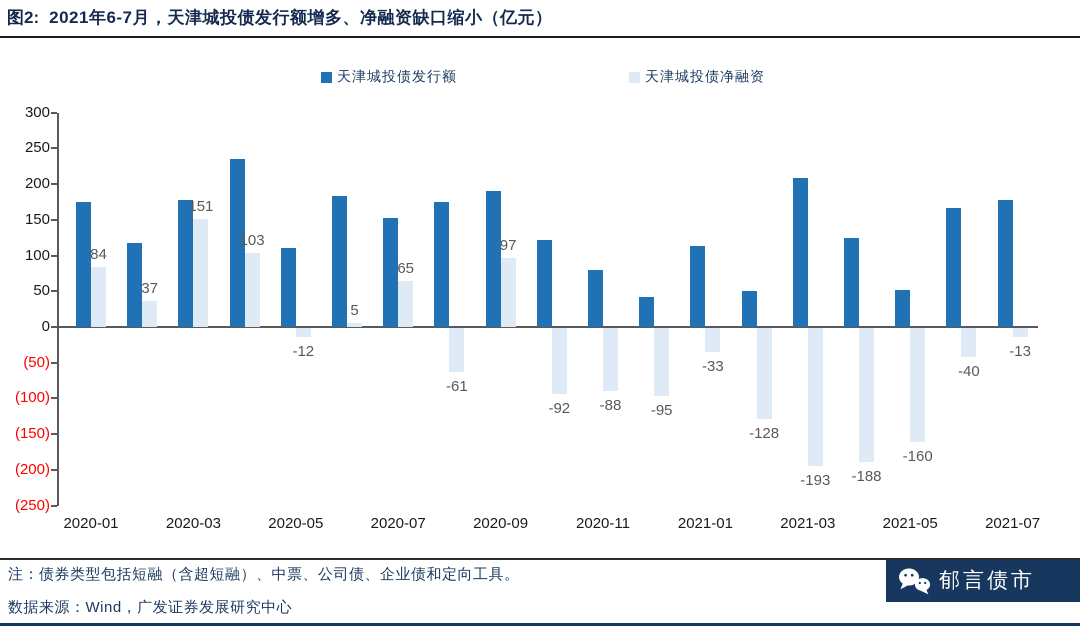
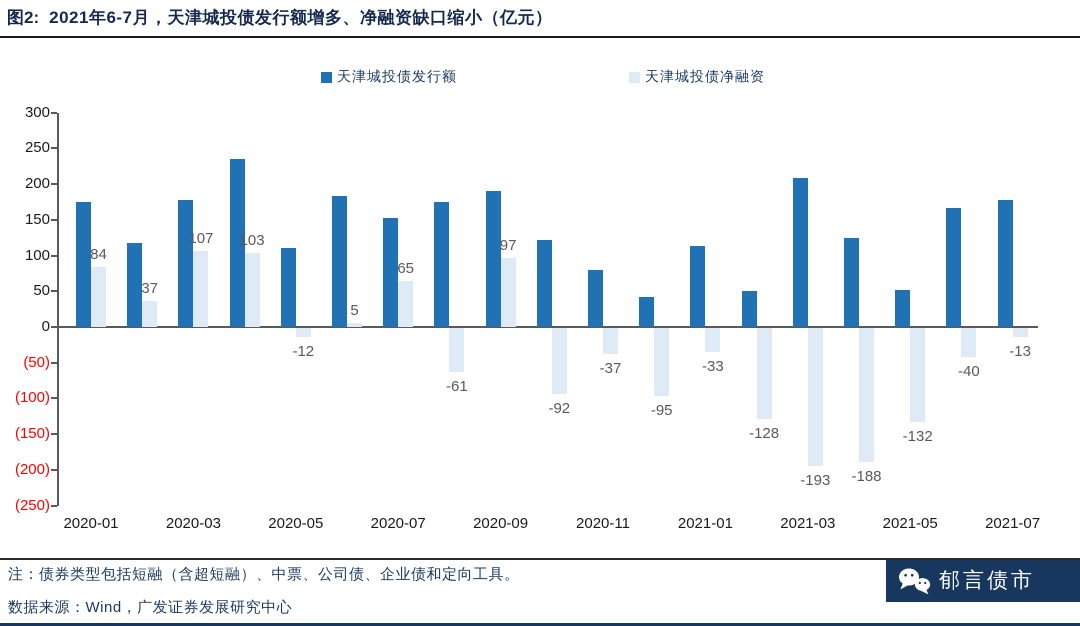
天津城投债净融资/2020-03: 151 -> 107
天津城投债净融资/2020-11: -88 -> -37
天津城投债净融资/2021-05: -160 -> -132
